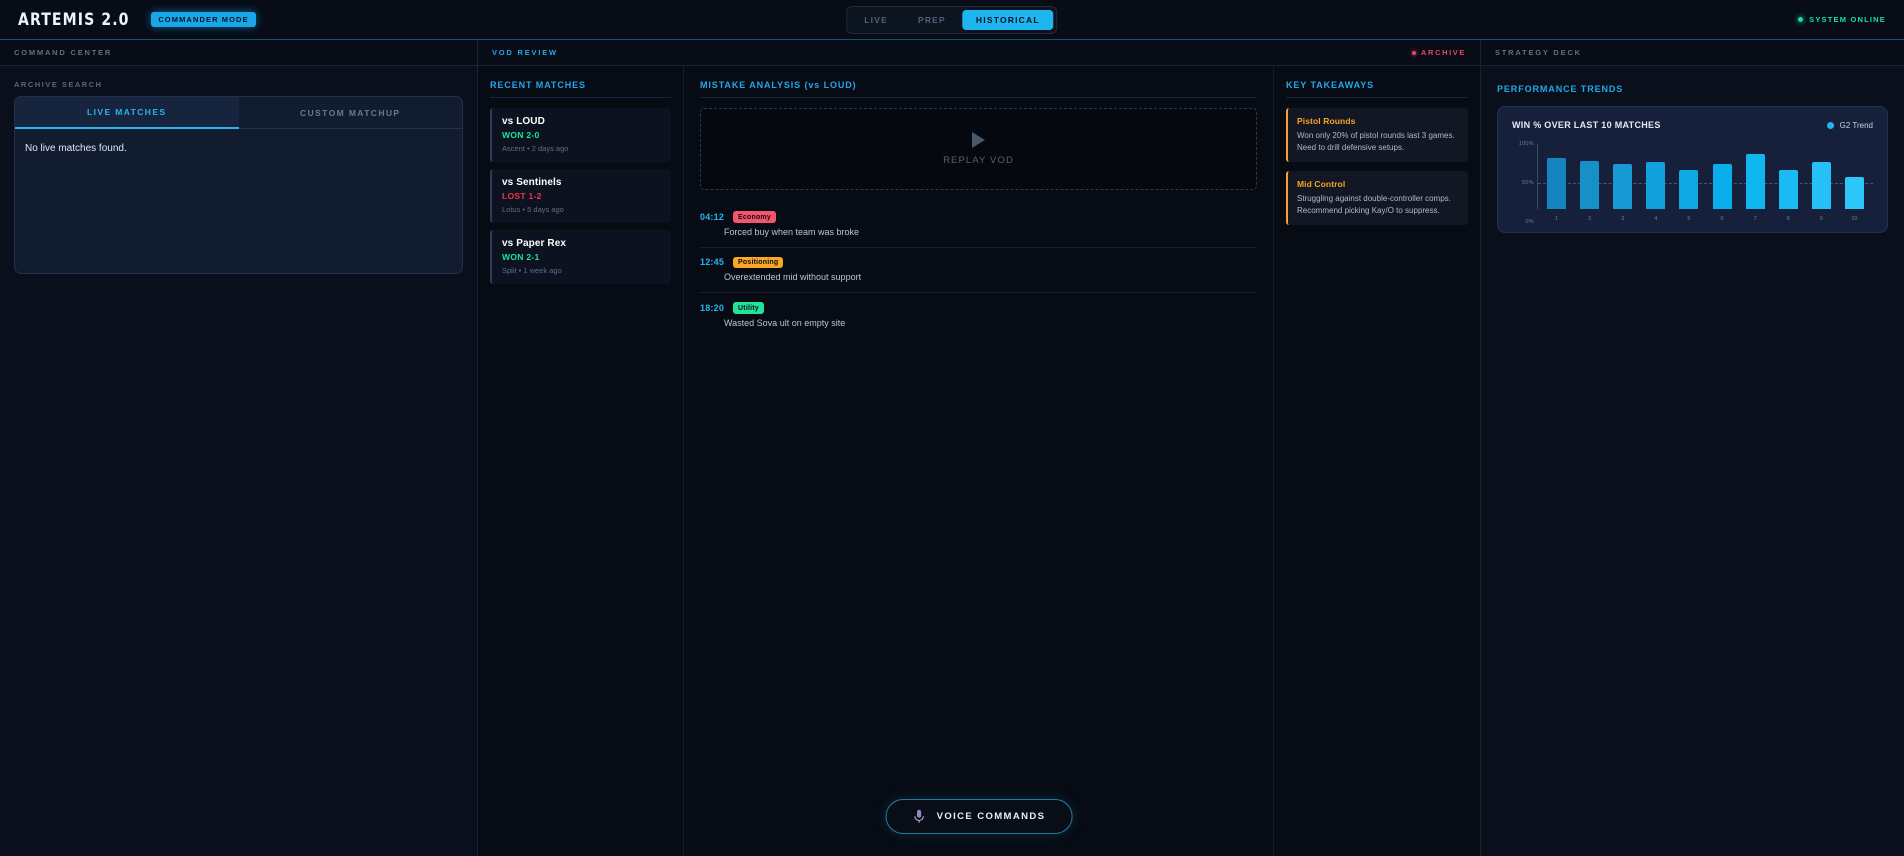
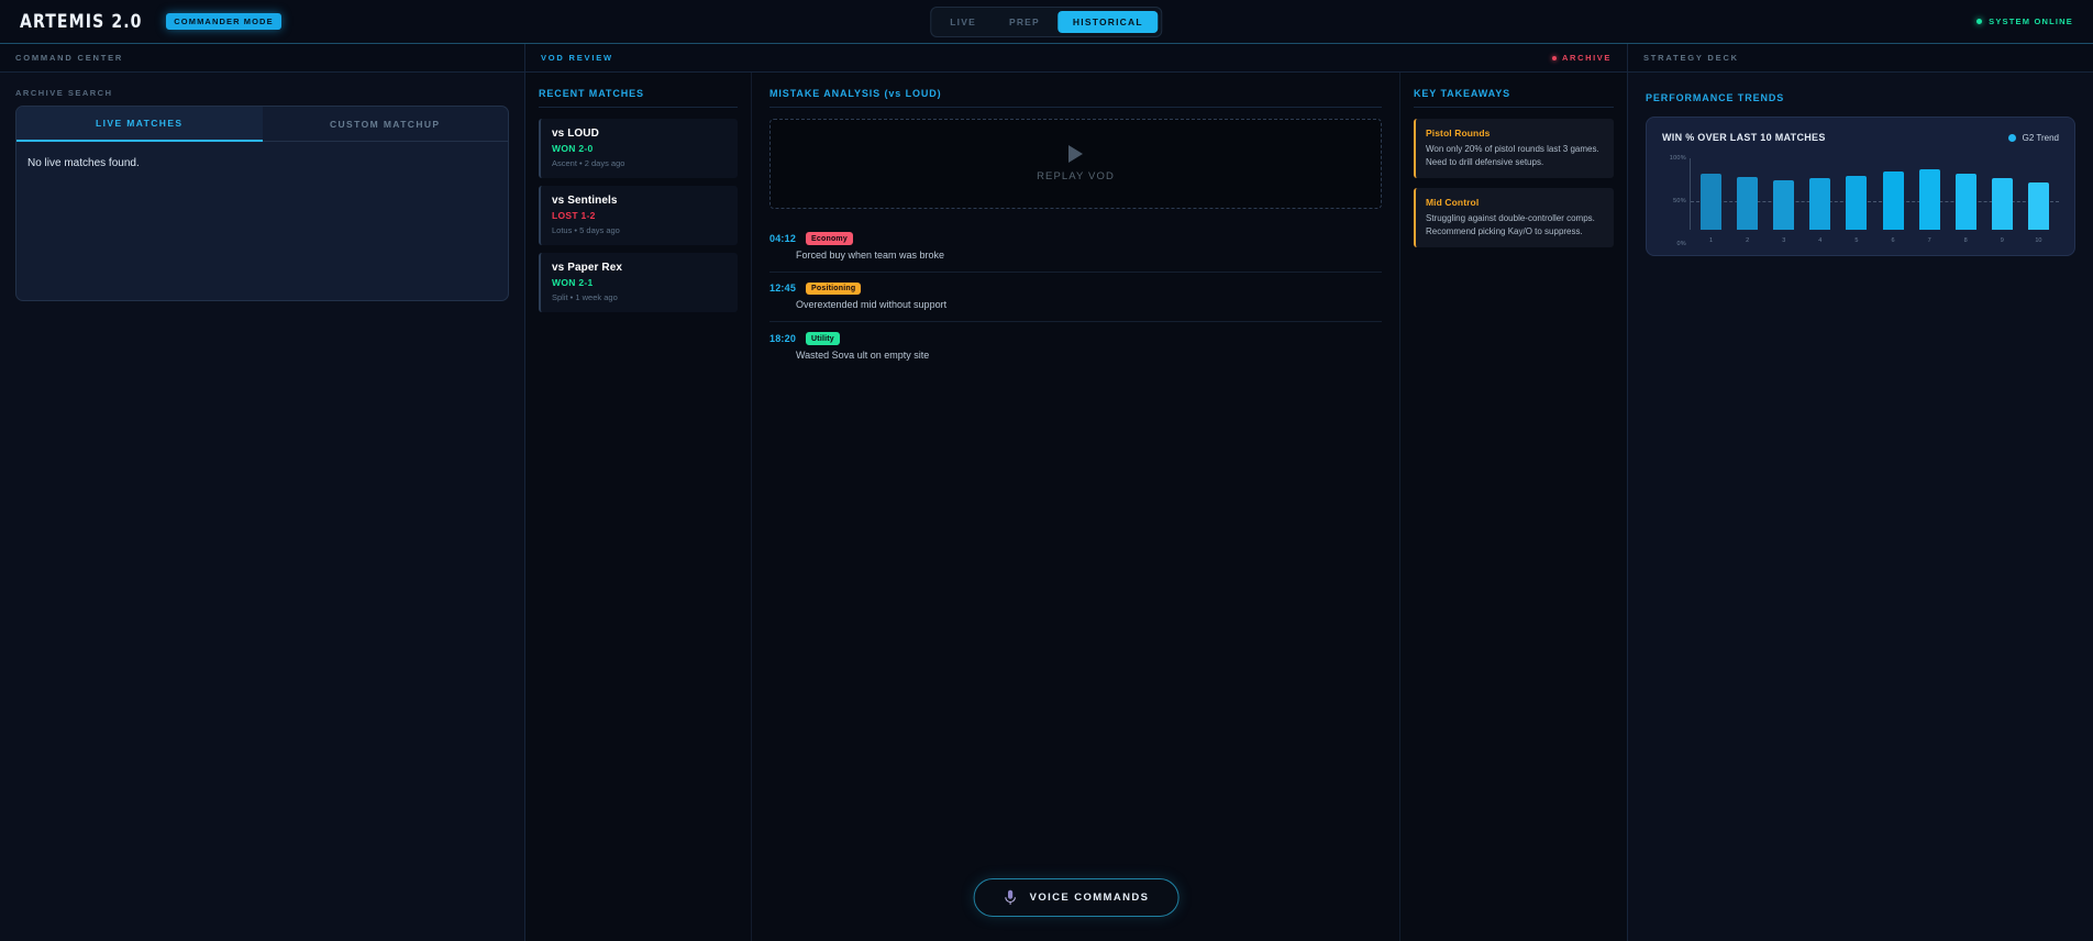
5: 60% -> 80%
6: 70% -> 80%
8: 60% -> 80%
10: 50% -> 70%
